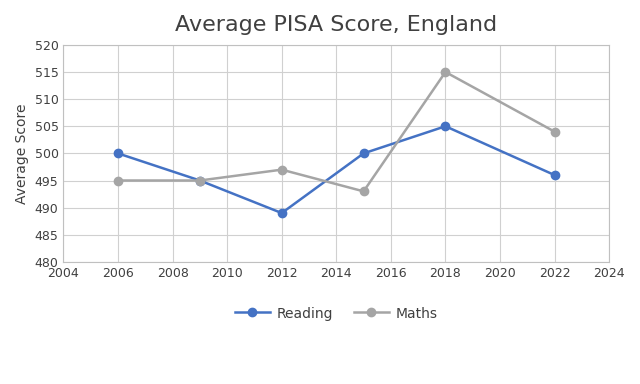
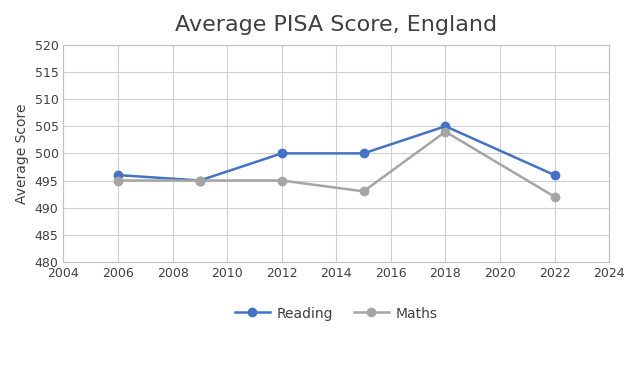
Reading/2006: 500 -> 496
Reading/2012: 489 -> 500
Maths/2012: 497 -> 495
Maths/2018: 515 -> 504
Maths/2022: 504 -> 492
